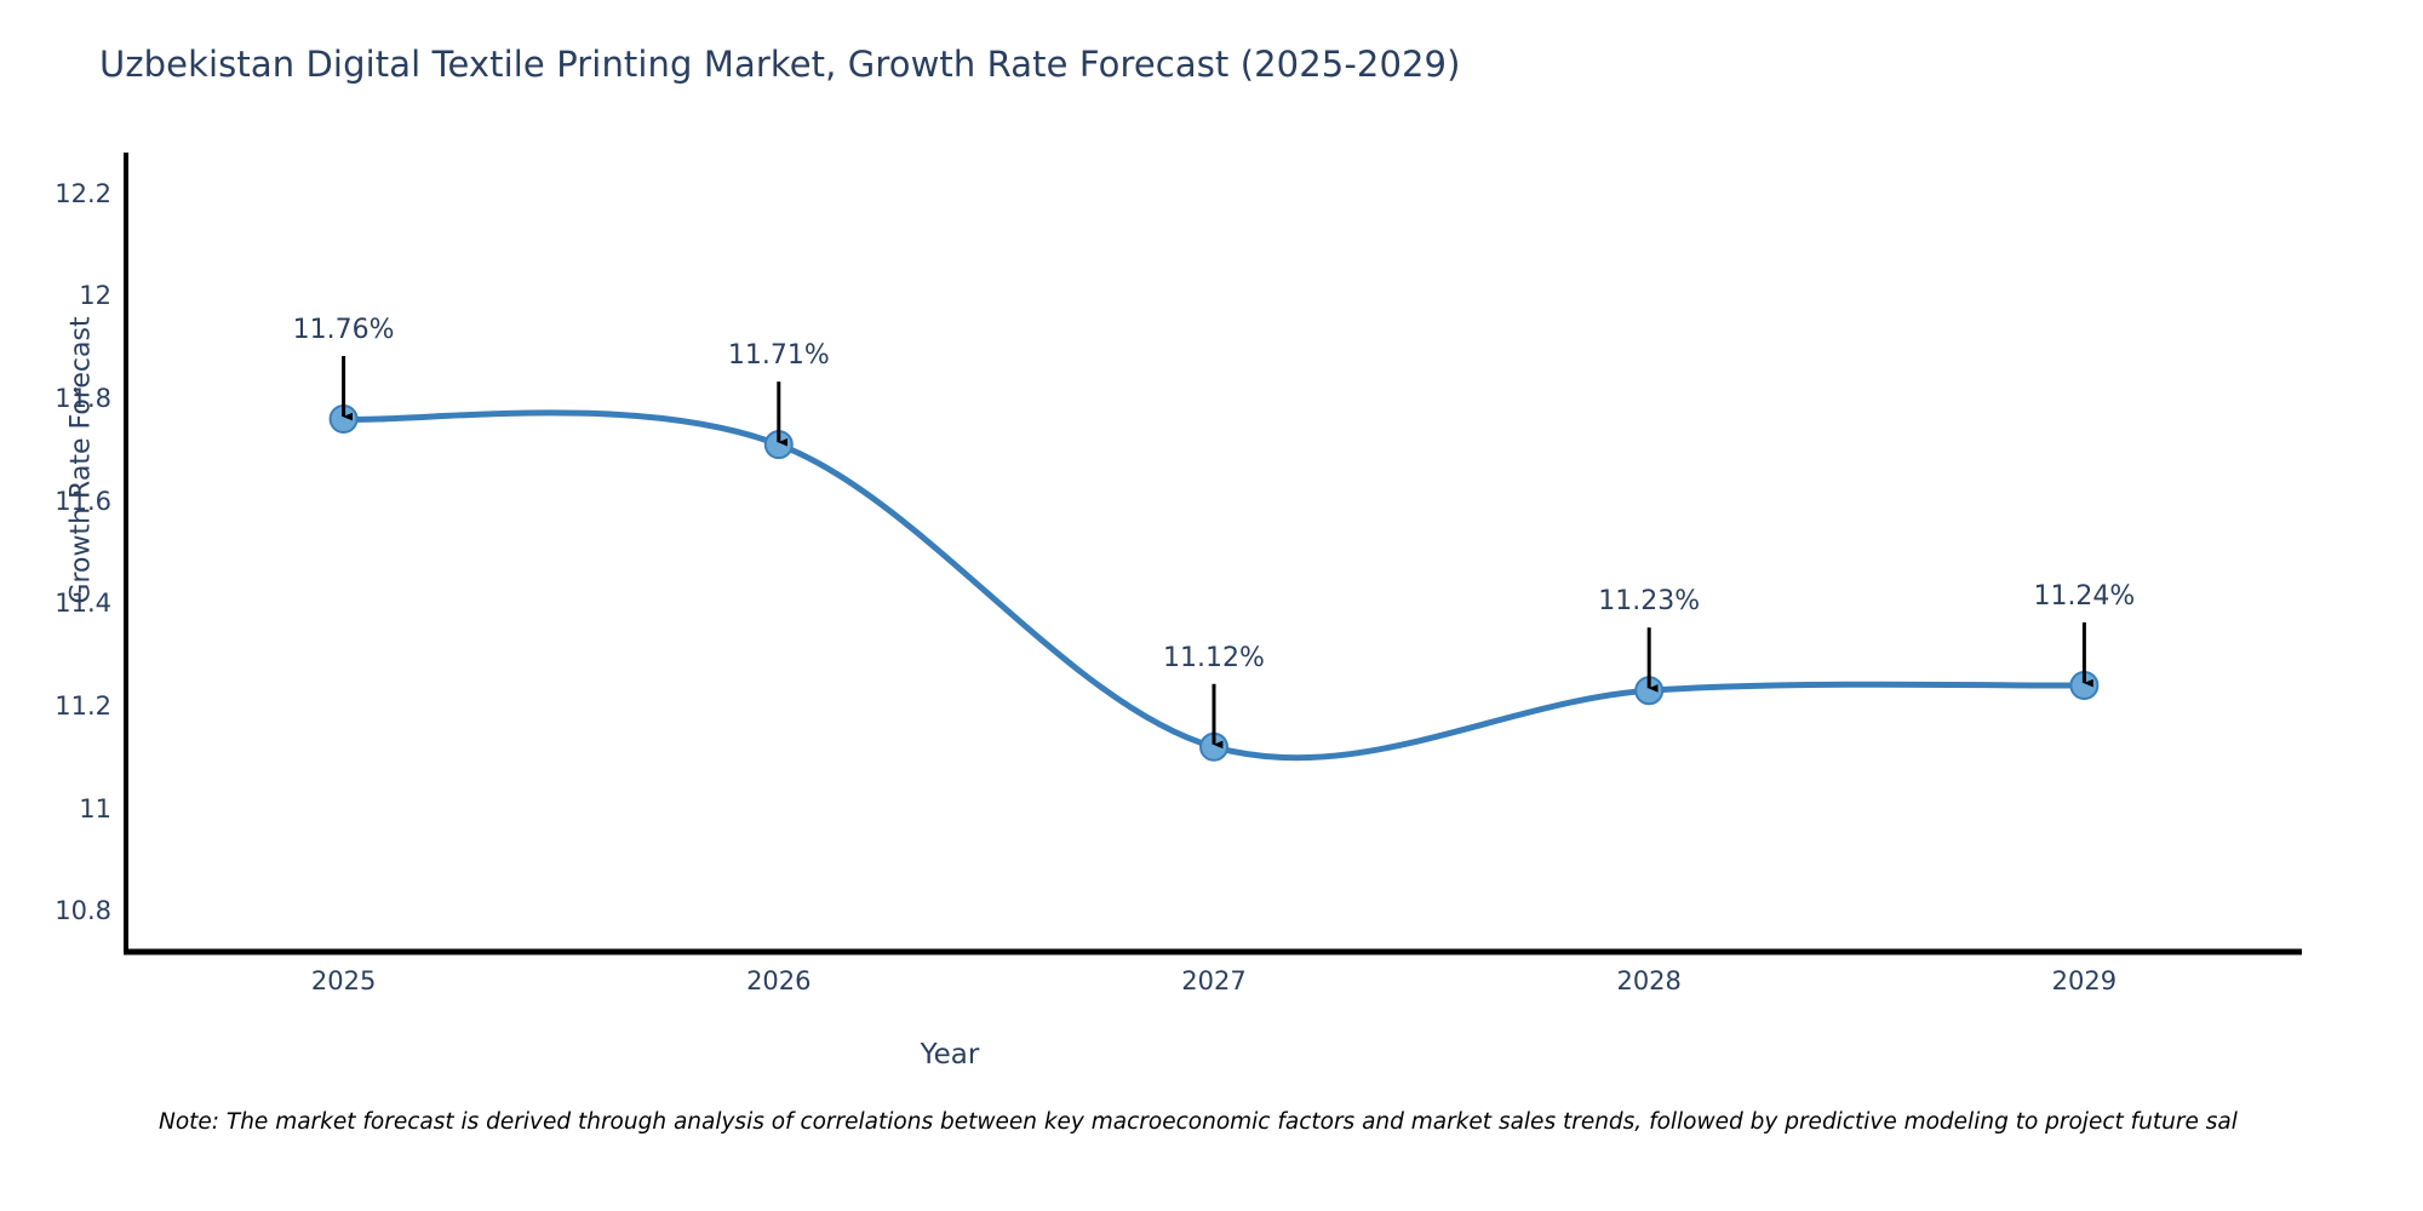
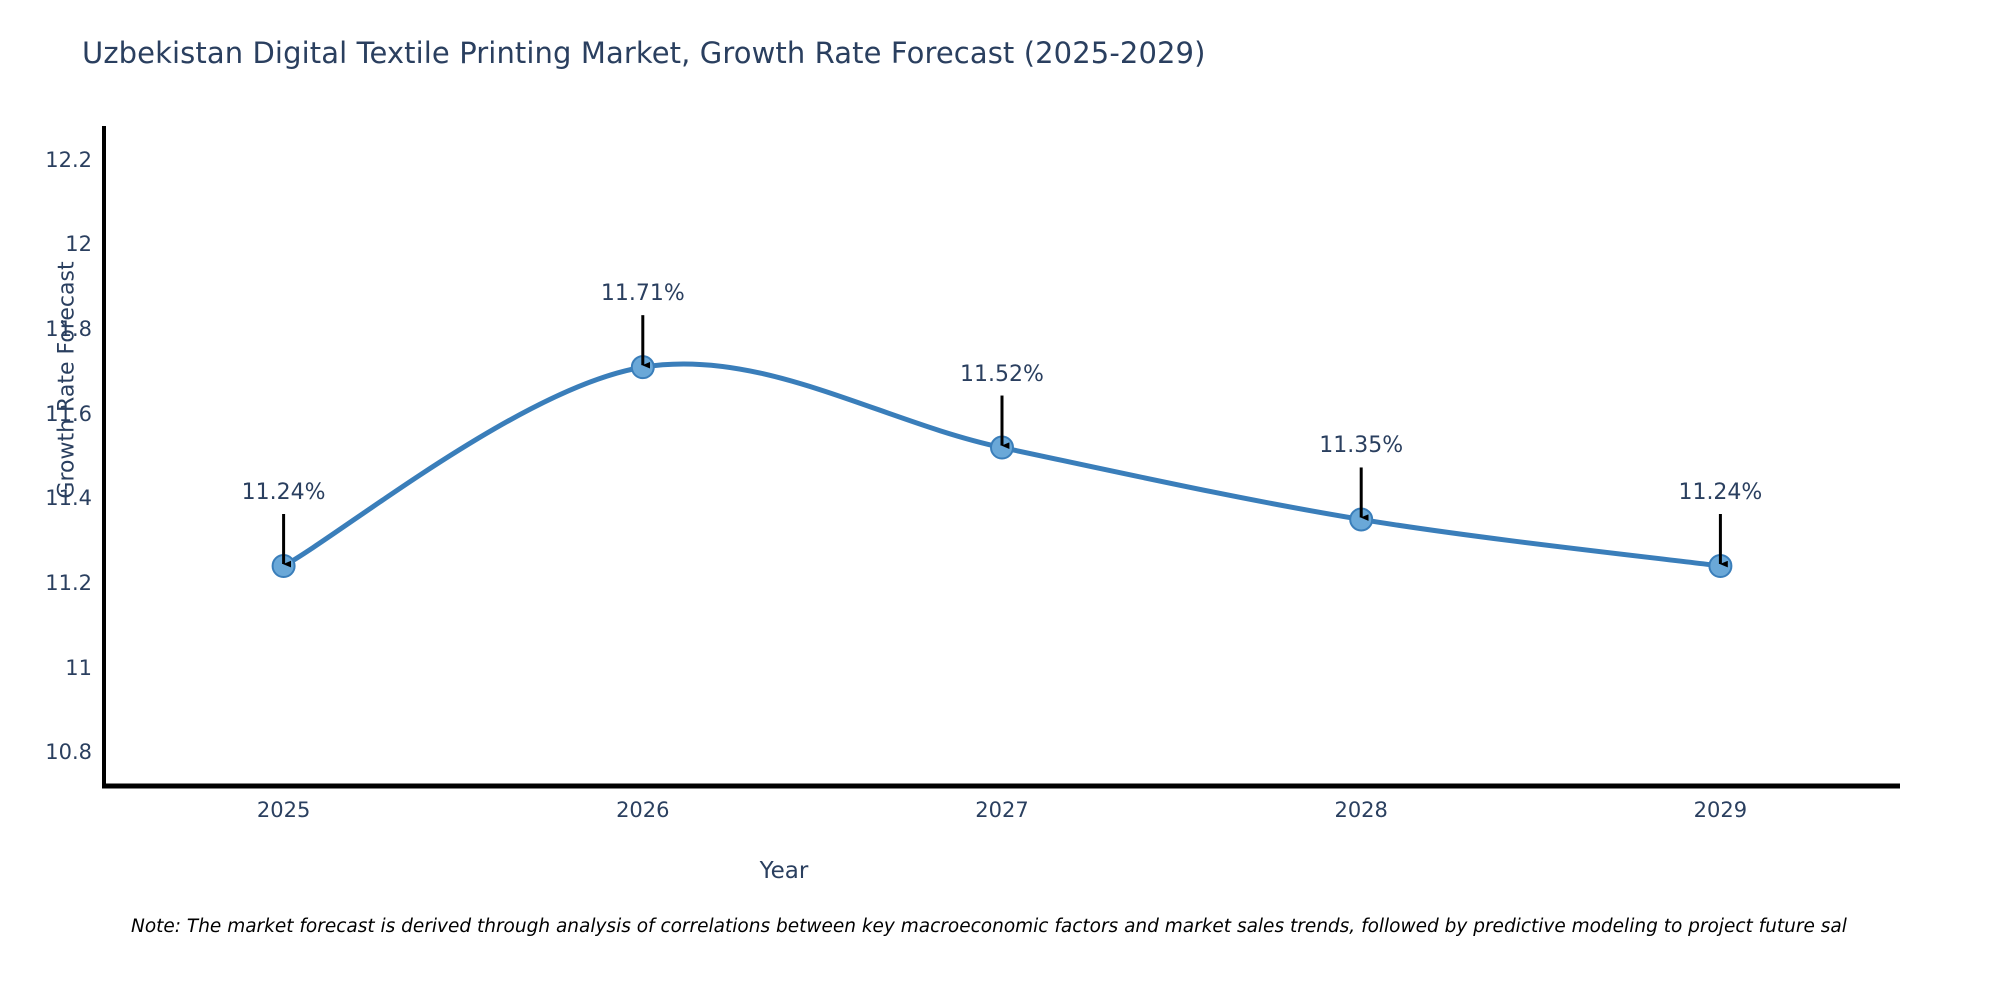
2025: 11.76% -> 11.24%
2027: 11.12% -> 11.52%
2028: 11.23% -> 11.35%
